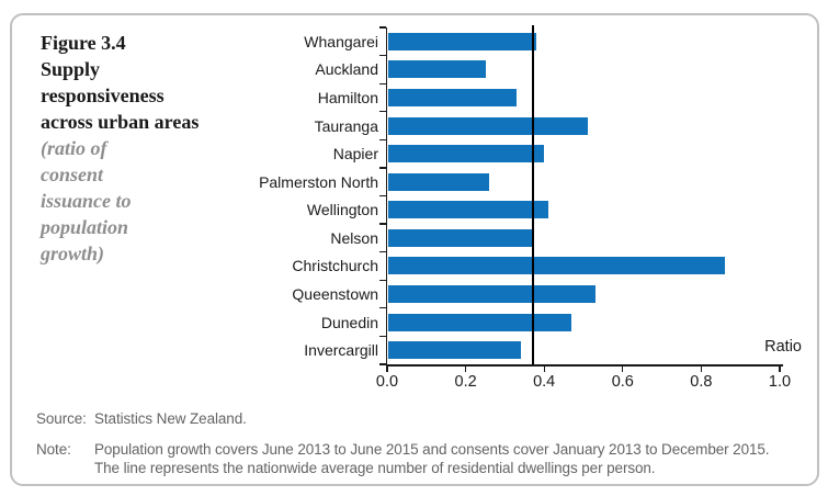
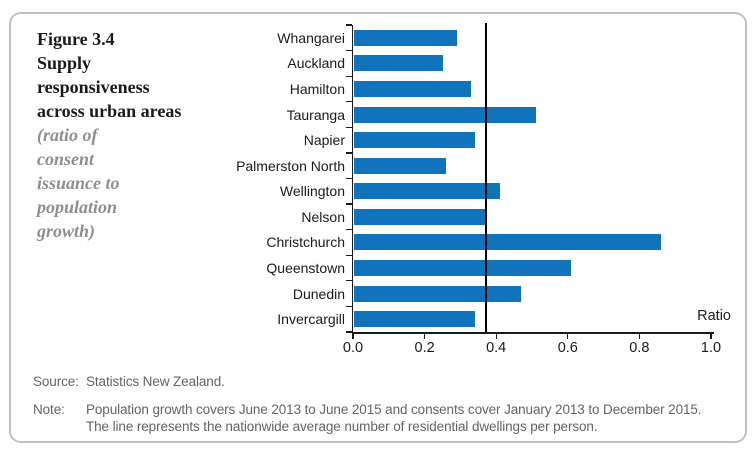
Whangarei: 0.38 -> 0.29
Napier: 0.40 -> 0.34
Queenstown: 0.53 -> 0.61
